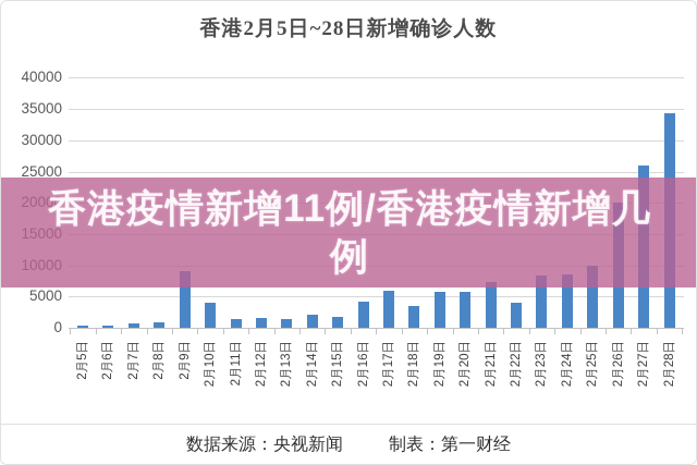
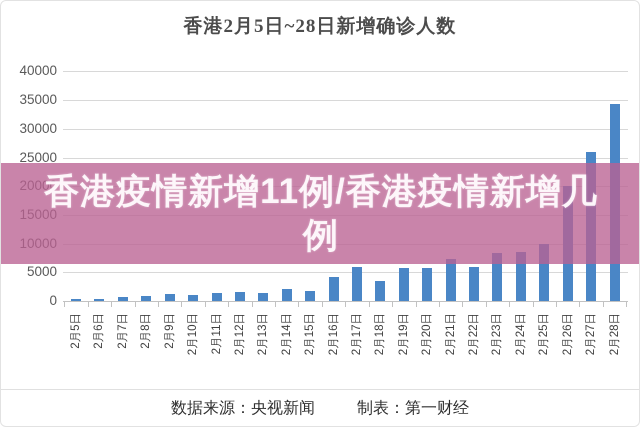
2月9日: 9000 -> 1000
2月10日: 4000 -> 1000
2月22日: 4000 -> 6000
